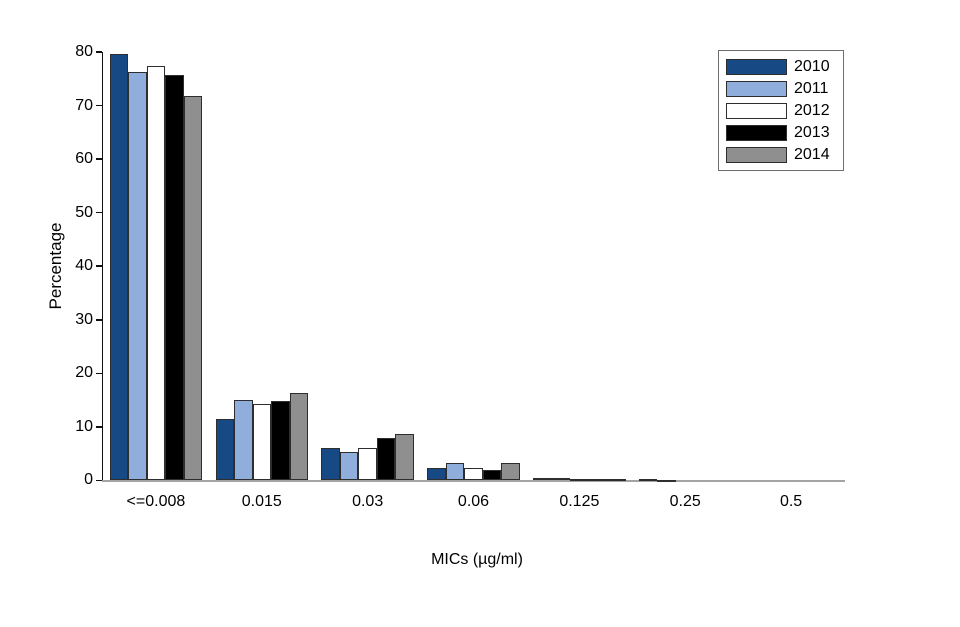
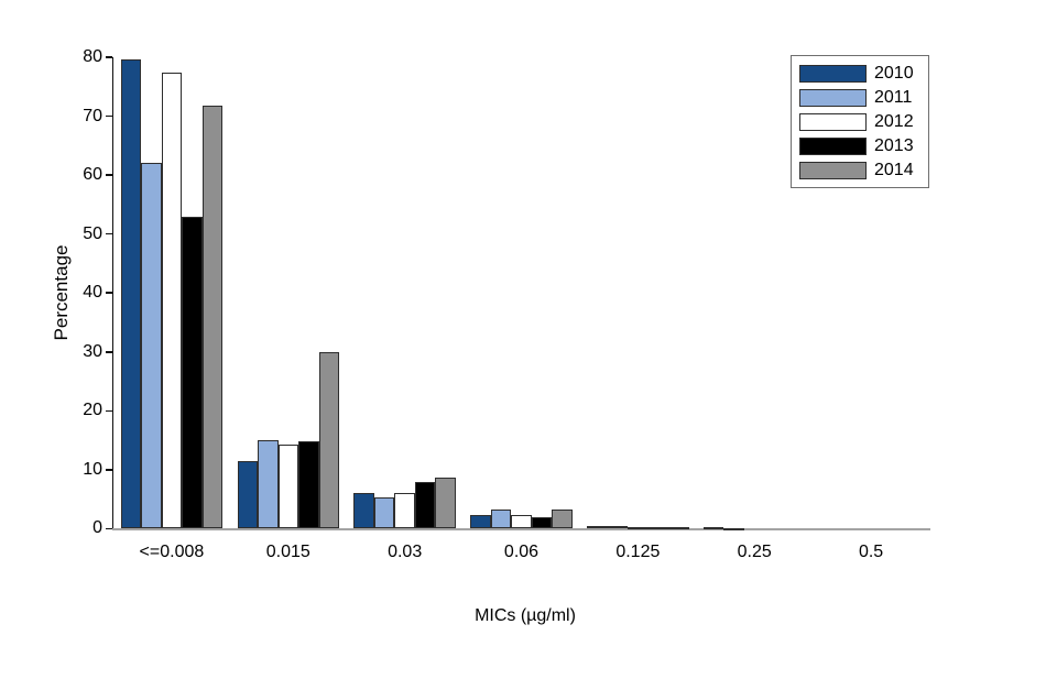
2011/<=0.008: 76 -> 62
2013/<=0.008: 76 -> 53
2014/0.015: 16 -> 30
